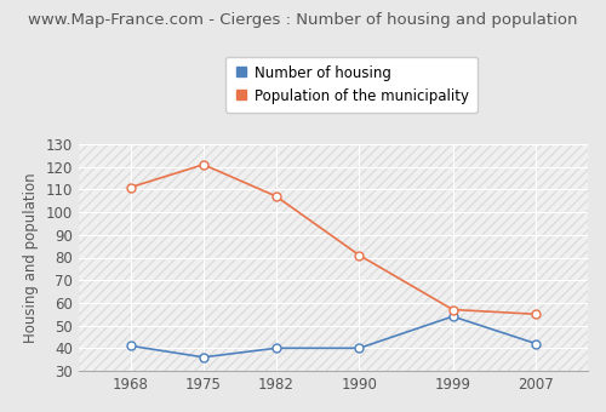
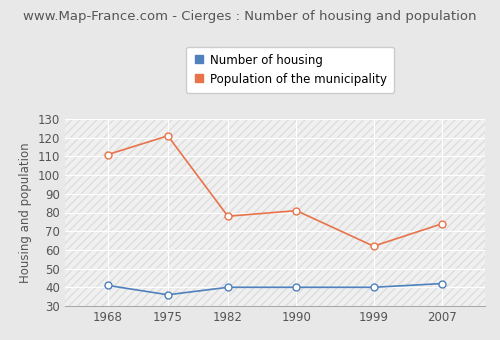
Population of the municipality/1982: 107 -> 78
Number of housing/1999: 54 -> 40
Population of the municipality/1999: 57 -> 62
Population of the municipality/2007: 55 -> 74
